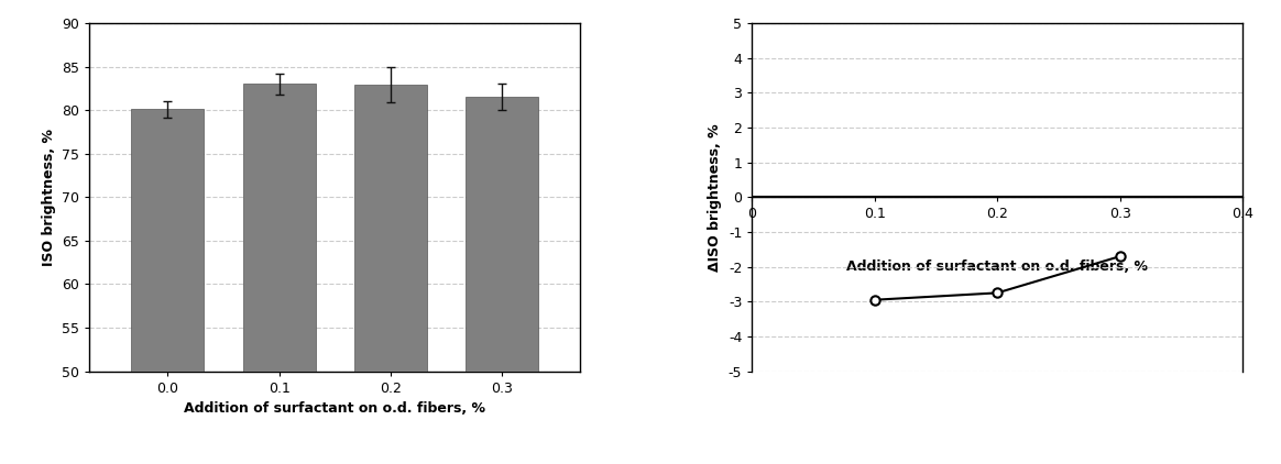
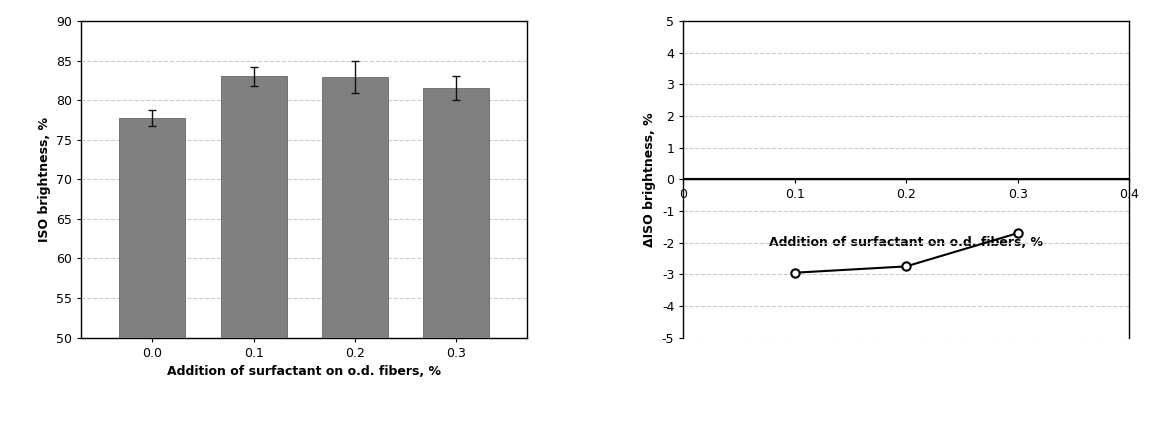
0.0: 80.1 -> 77.8
